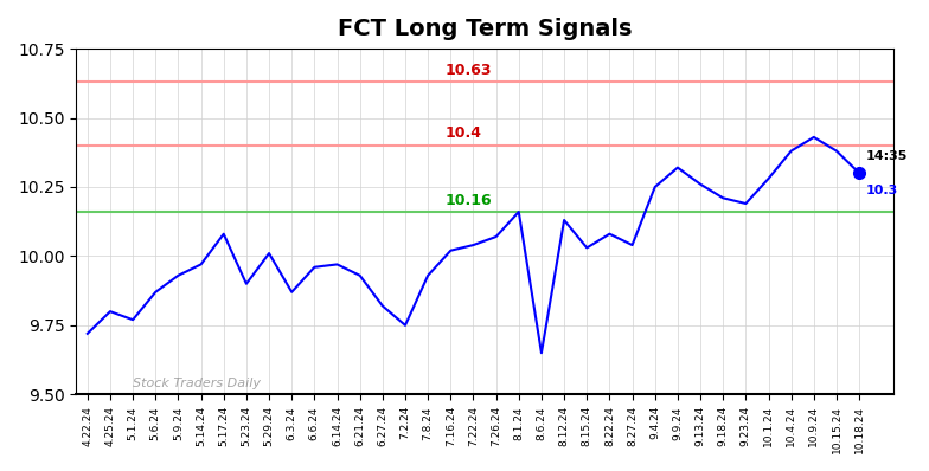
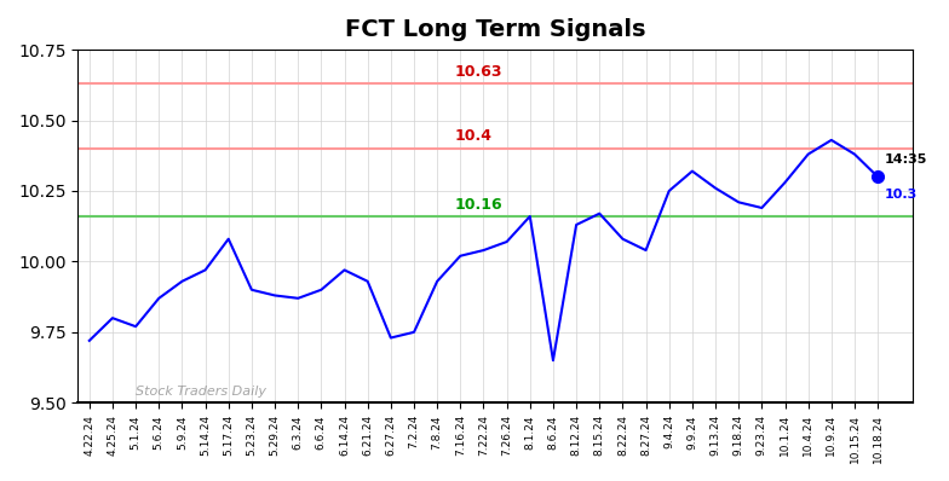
5.29.24: 10.01 -> 9.88
6.6.24: 9.96 -> 9.90
6.27.24: 9.82 -> 9.73
8.15.24: 10.03 -> 10.17
